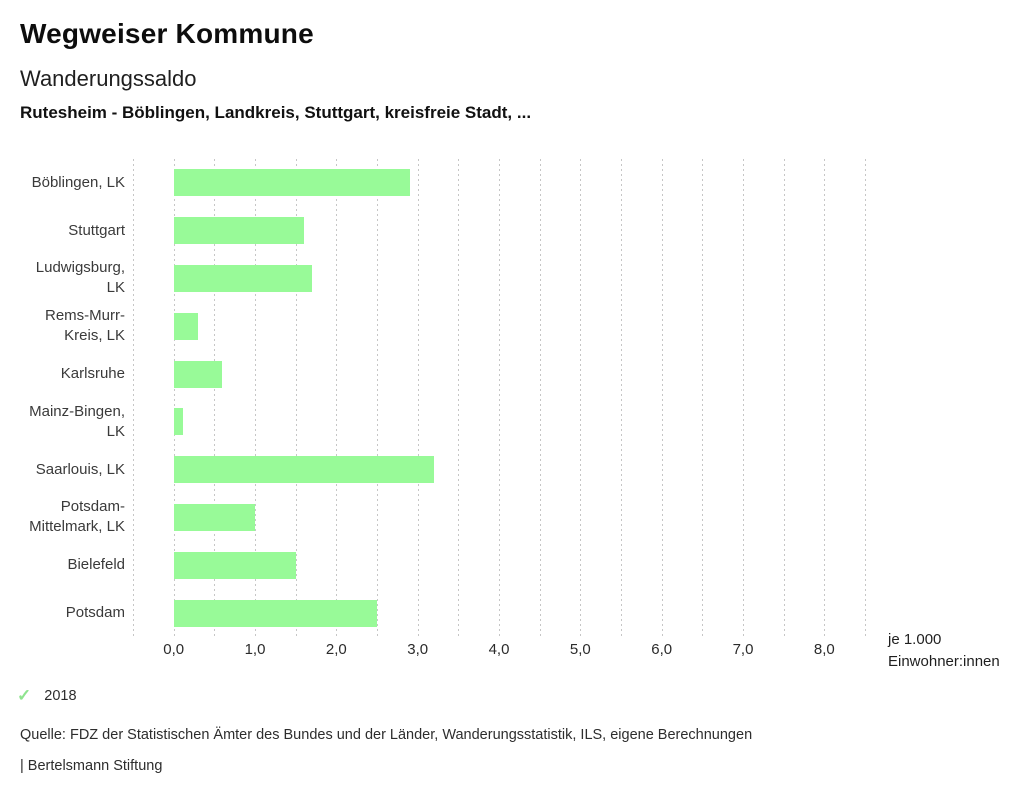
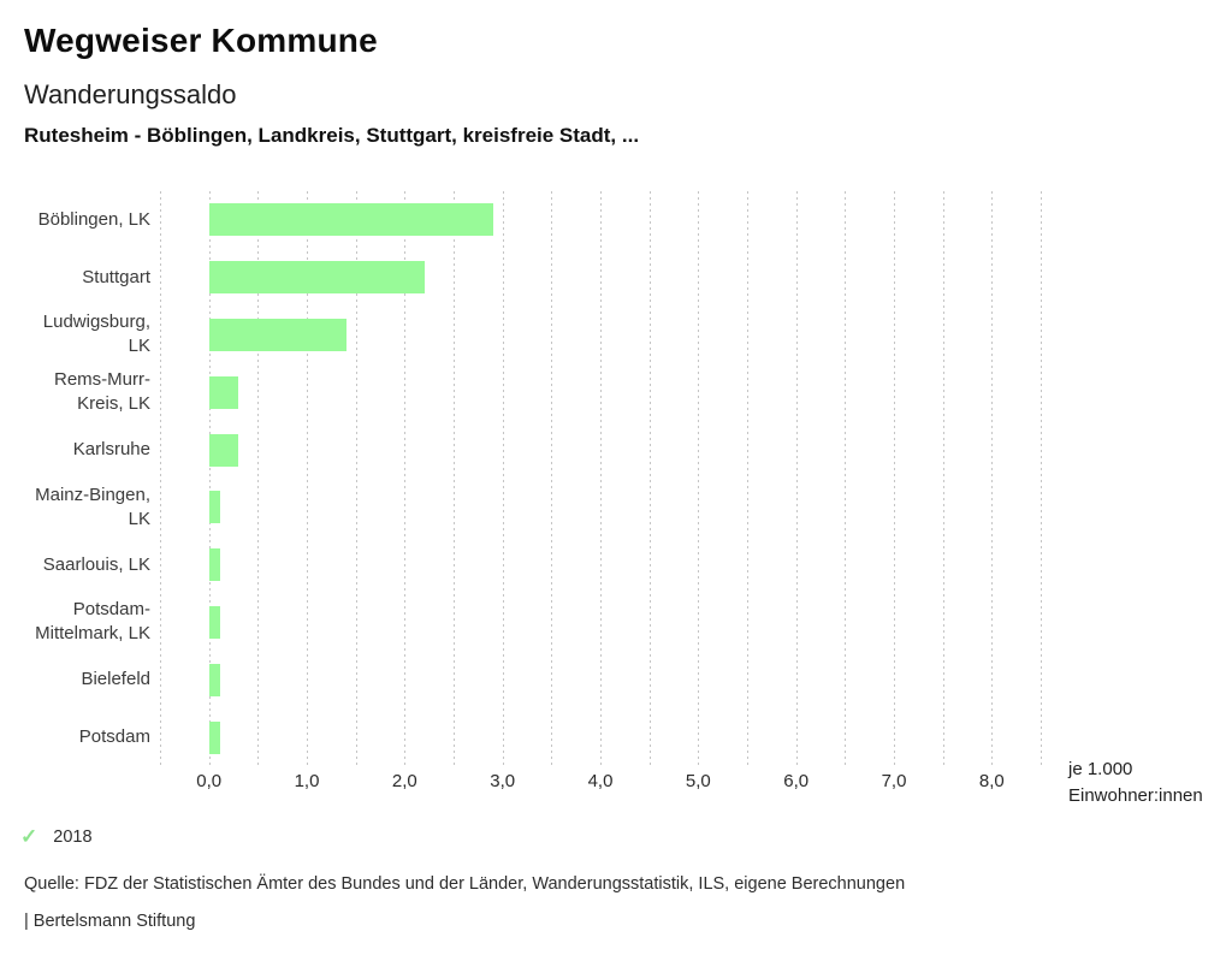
Stuttgart: 1,6 -> 2,2
Ludwigsburg, LK: 1,7 -> 1,4
Karlsruhe: 0,6 -> 0,3
Saarlouis, LK: 3,2 -> 0,1
Potsdam-Mittelmark, LK: 1,0 -> 0,1
Bielefeld: 1,5 -> 0,1
Potsdam: 2,5 -> 0,1
